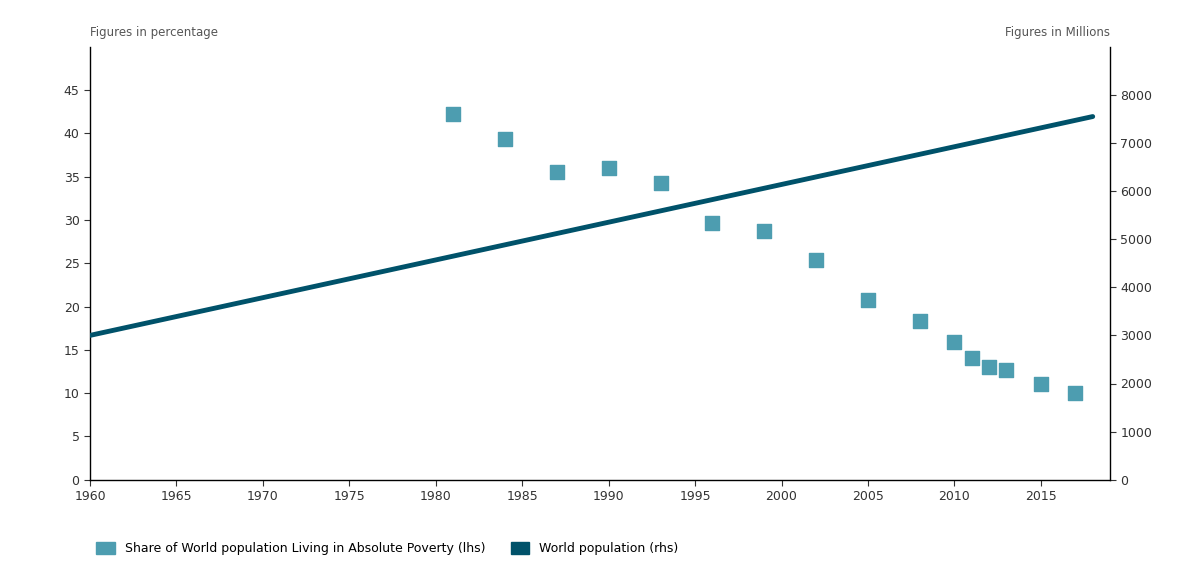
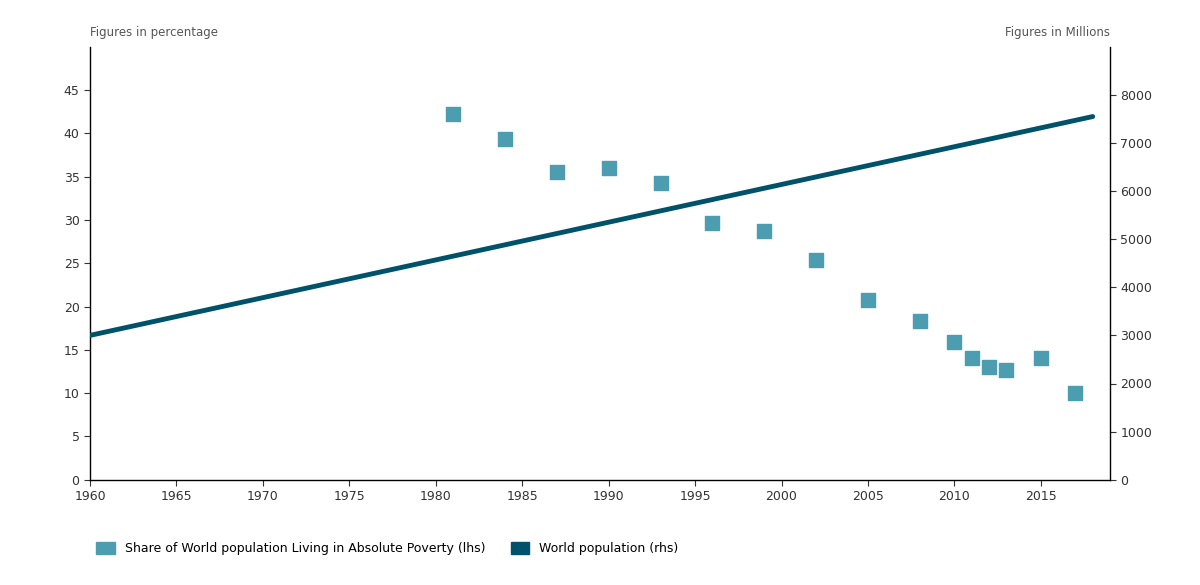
2015: 11.0 -> 14.0
